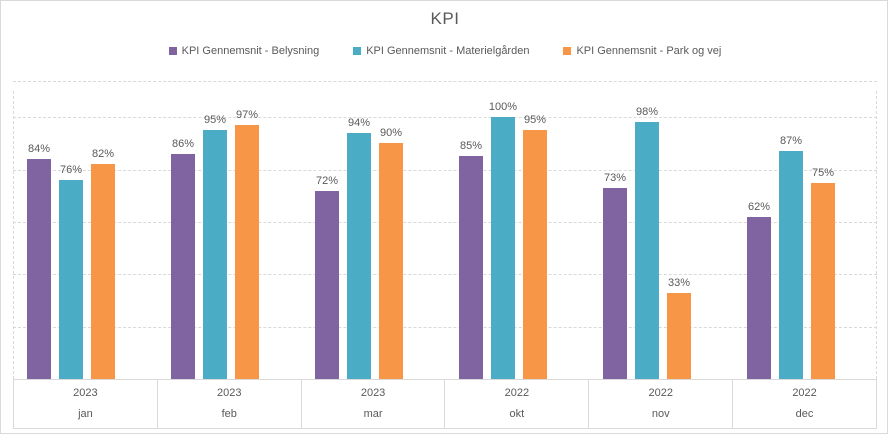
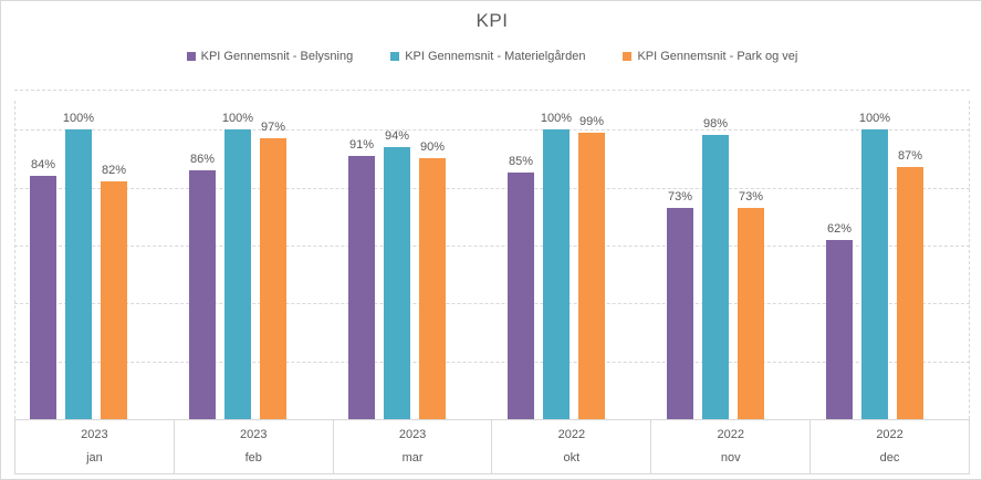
KPI Gennemsnit - Materielgården/jan: 76% -> 100%
KPI Gennemsnit - Materielgården/feb: 95% -> 100%
KPI Gennemsnit - Belysning/mar: 72% -> 91%
KPI Gennemsnit - Park og vej/okt: 95% -> 99%
KPI Gennemsnit - Park og vej/nov: 33% -> 73%
KPI Gennemsnit - Materielgården/dec: 87% -> 100%
KPI Gennemsnit - Park og vej/dec: 75% -> 87%
